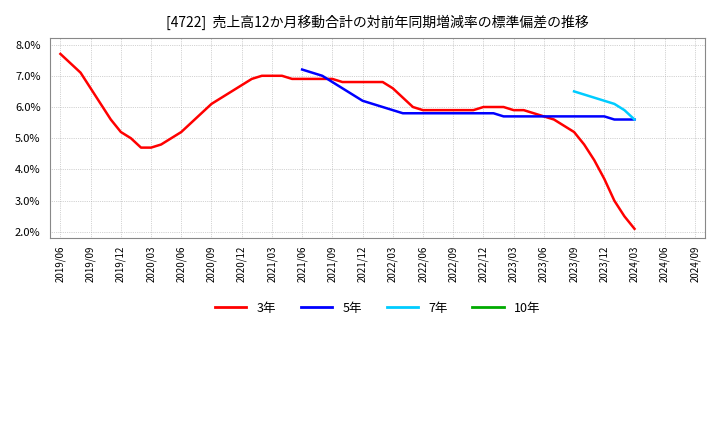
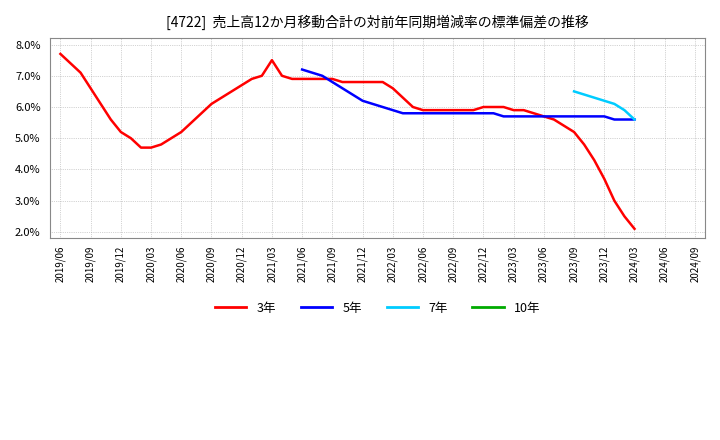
3年/2021/03: 7.0% -> 7.5%
